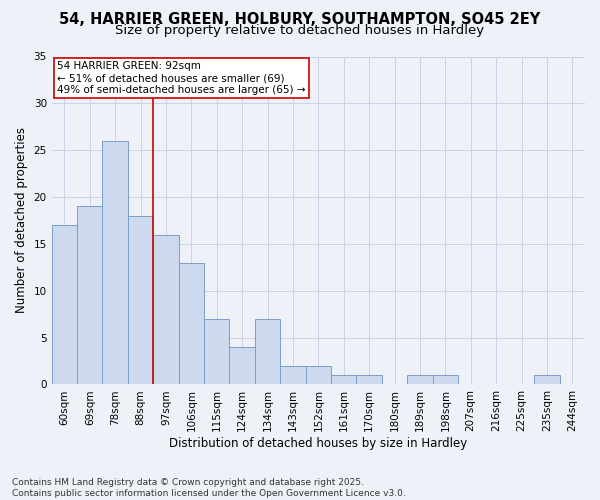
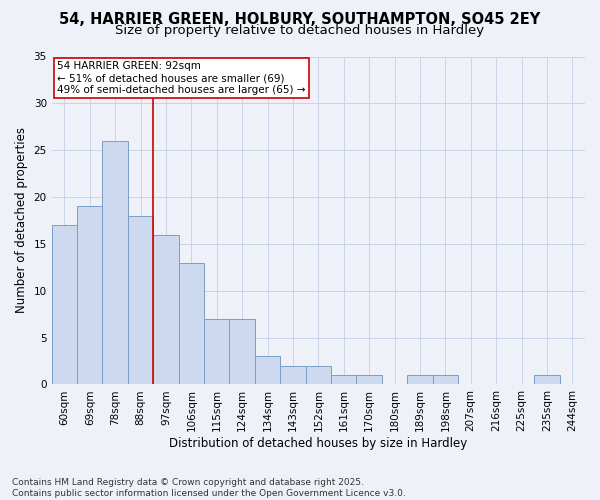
124sqm: 4 -> 7
134sqm: 7 -> 3
